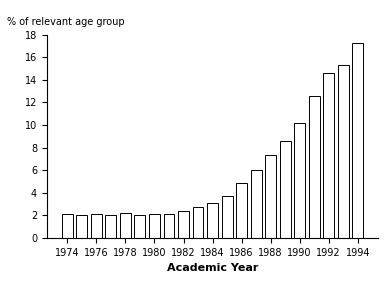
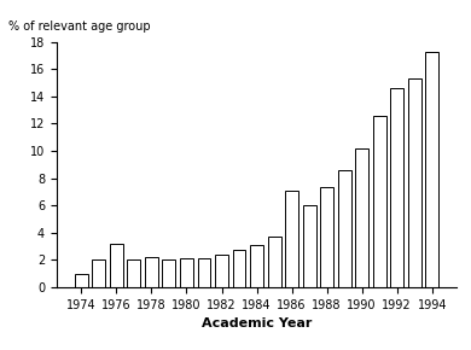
1974: 2.1 -> 1.0
1976: 2.1 -> 3.2
1986: 4.9 -> 7.1
